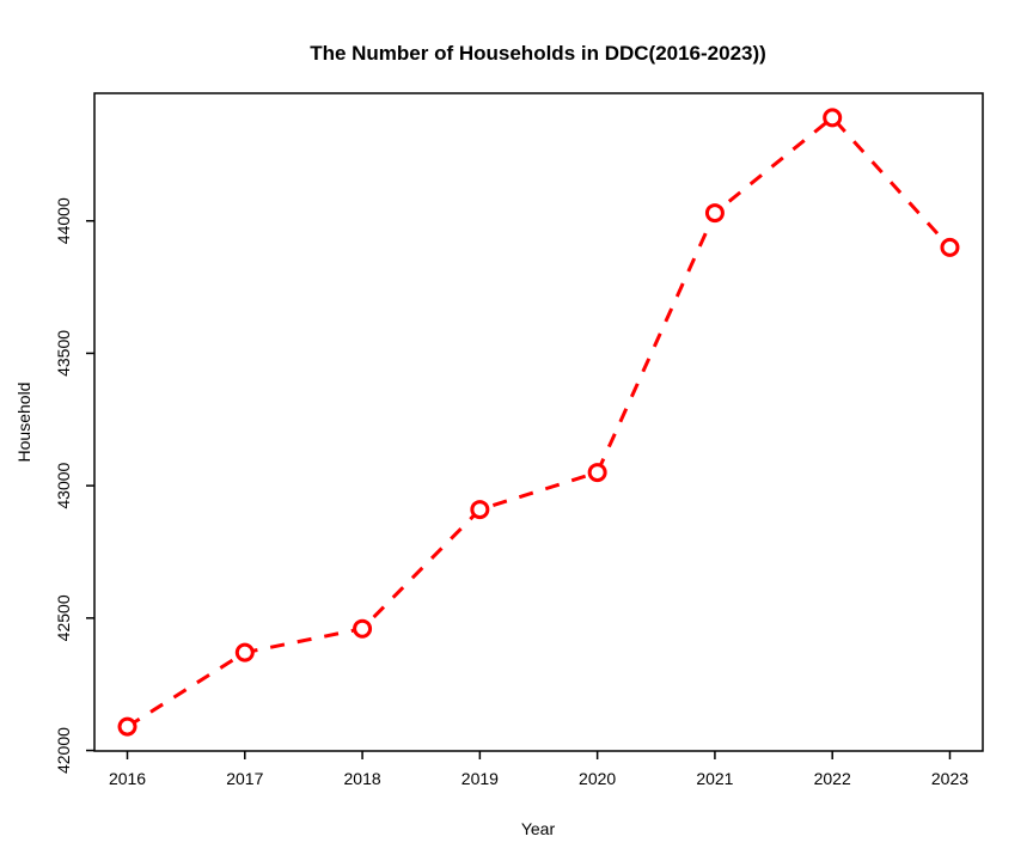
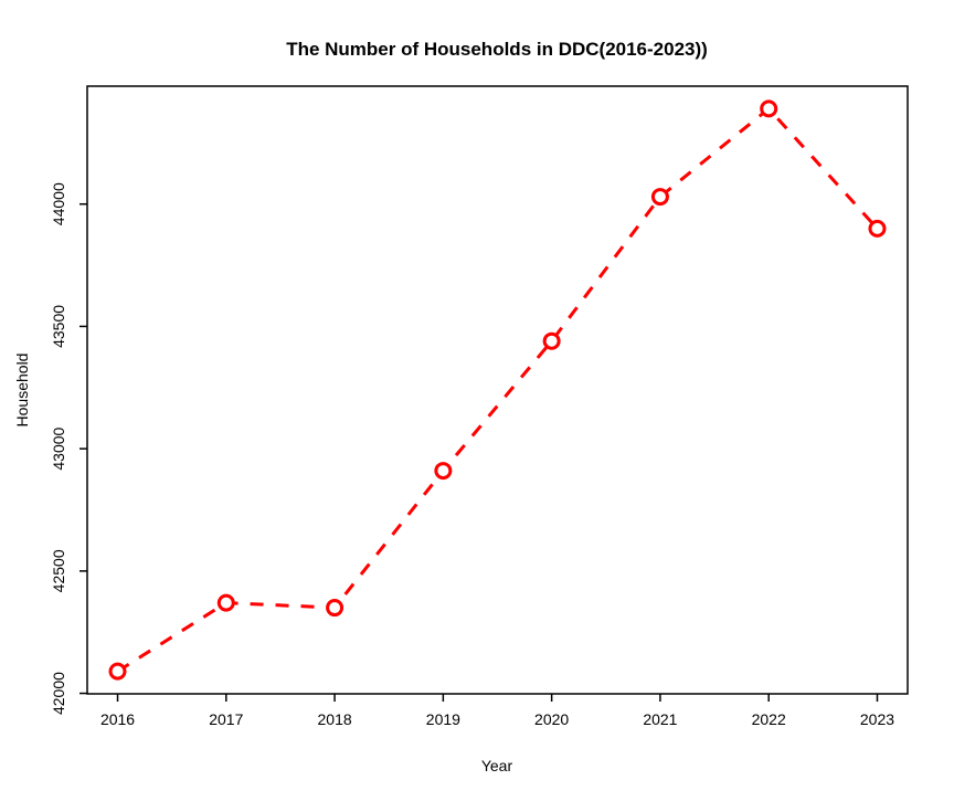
2018: 42460 -> 42350
2020: 43050 -> 43440
